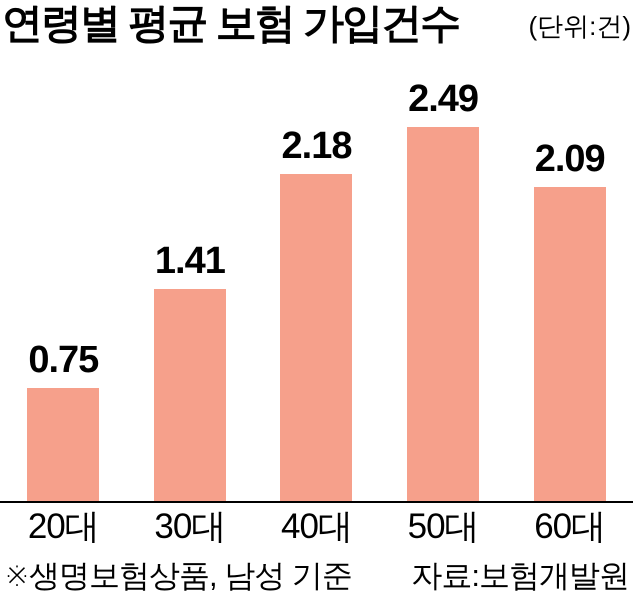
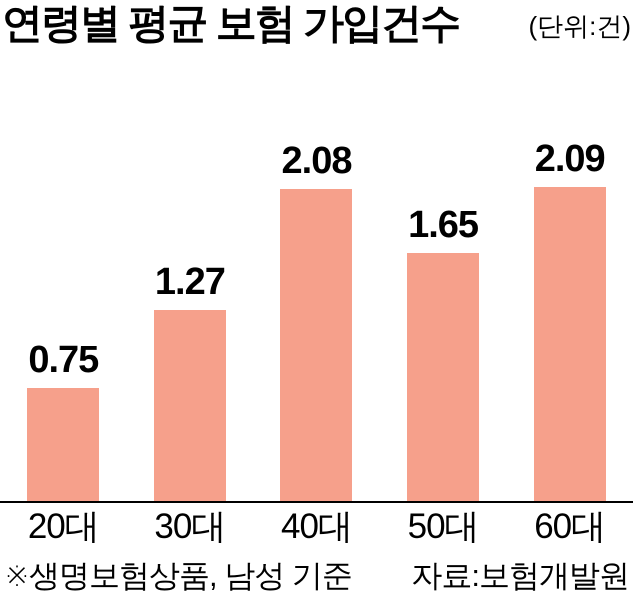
30대: 1.41 -> 1.27
40대: 2.18 -> 2.08
50대: 2.49 -> 1.65
